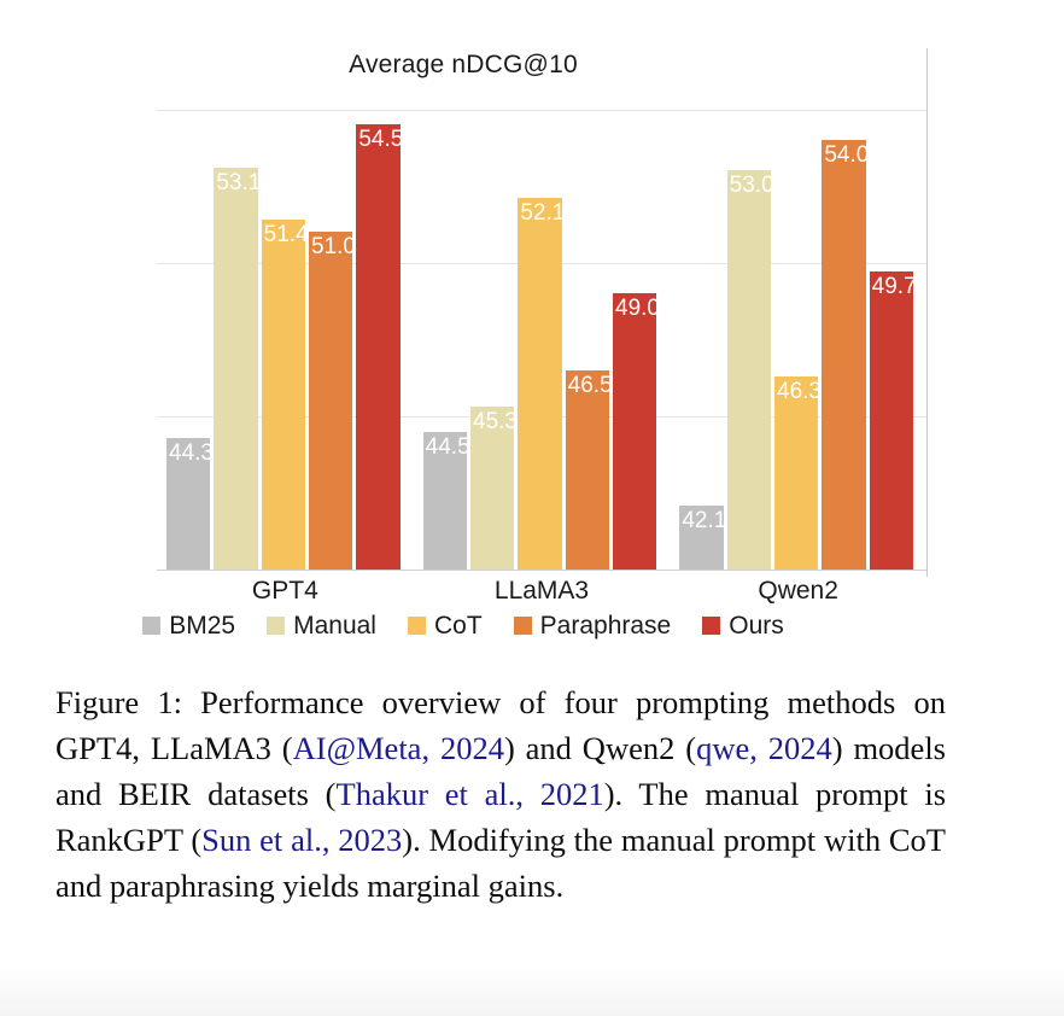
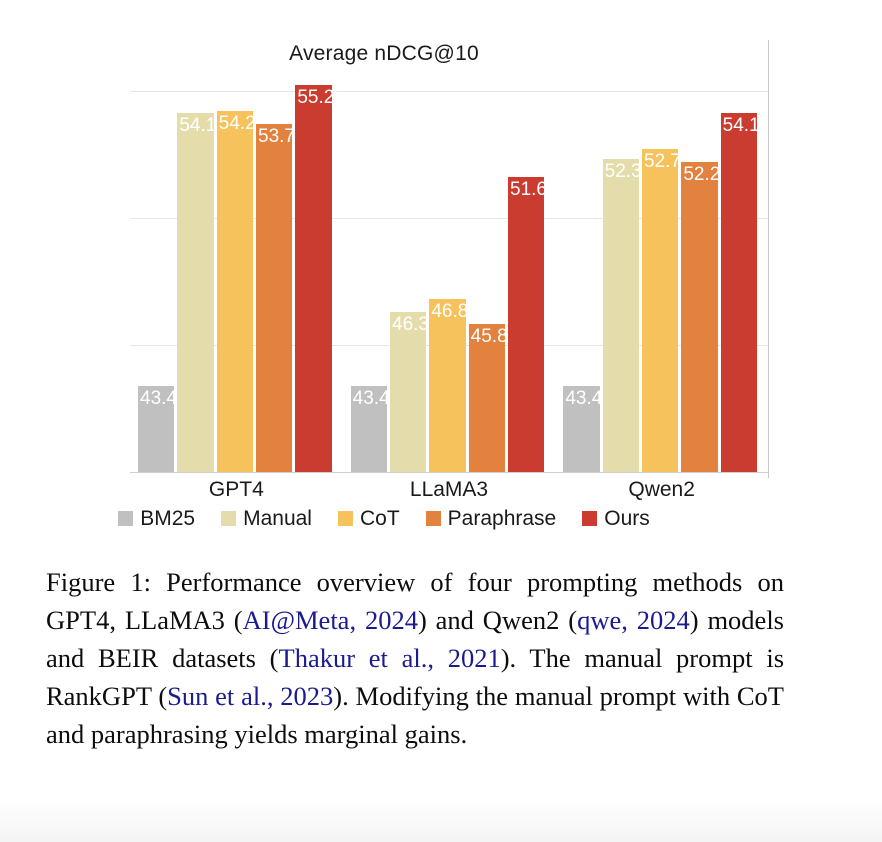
BM25/GPT4: 44.3 -> 43.4
Manual/GPT4: 53.1 -> 54.1
CoT/GPT4: 51.4 -> 54.2
Paraphrase/GPT4: 51.0 -> 53.7
Ours/GPT4: 54.5 -> 55.2
BM25/LLaMA3: 44.5 -> 43.4
Manual/LLaMA3: 45.3 -> 46.3
CoT/LLaMA3: 52.1 -> 46.8
Paraphrase/LLaMA3: 46.5 -> 45.8
Ours/LLaMA3: 49.0 -> 51.6
BM25/Qwen2: 42.1 -> 43.4
Manual/Qwen2: 53.0 -> 52.3
CoT/Qwen2: 46.3 -> 52.7
Paraphrase/Qwen2: 54.0 -> 52.2
Ours/Qwen2: 49.7 -> 54.1
